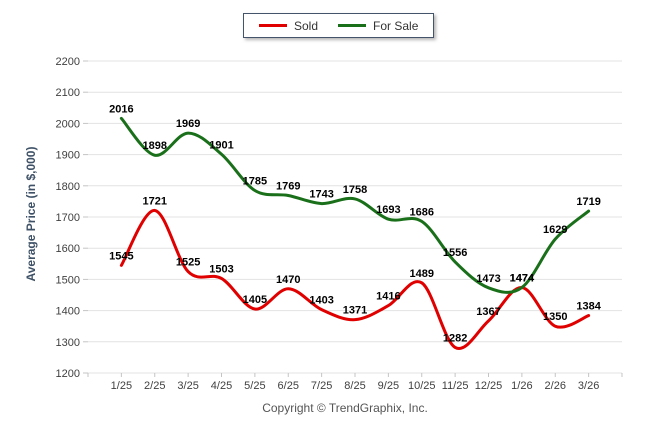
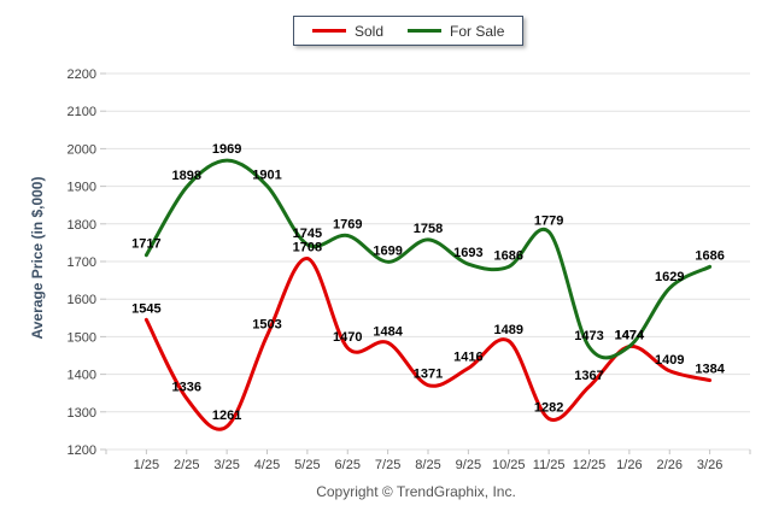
For Sale/1/25: 2016 -> 1717
Sold/2/25: 1721 -> 1336
Sold/3/25: 1525 -> 1261
Sold/5/25: 1405 -> 1708
For Sale/5/25: 1785 -> 1745
Sold/7/25: 1403 -> 1484
For Sale/7/25: 1743 -> 1699
For Sale/11/25: 1556 -> 1779
Sold/2/26: 1350 -> 1409
For Sale/3/26: 1719 -> 1686
